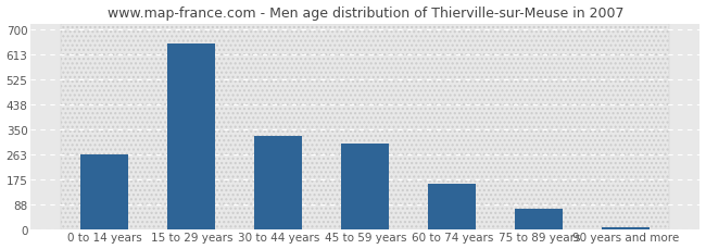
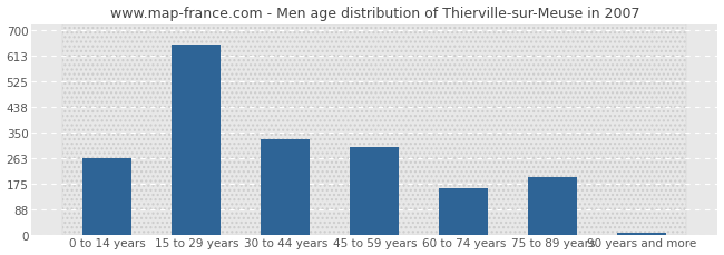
75 to 89 years: 70 -> 195
